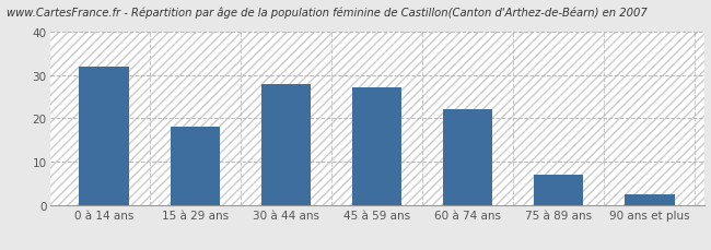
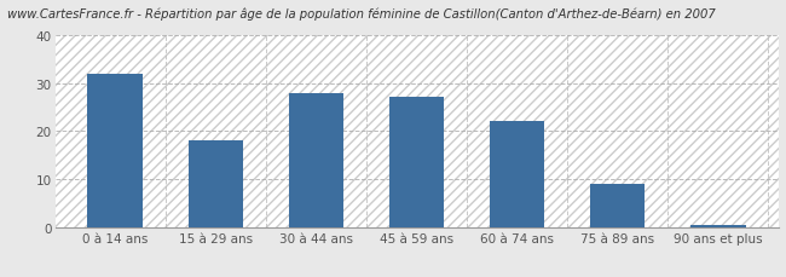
75 à 89 ans: 7.0 -> 9.0
90 ans et plus: 2.5 -> 0.5
